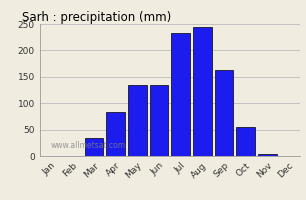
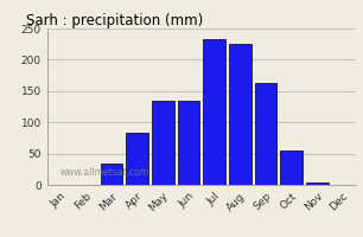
Aug: 245 -> 226
